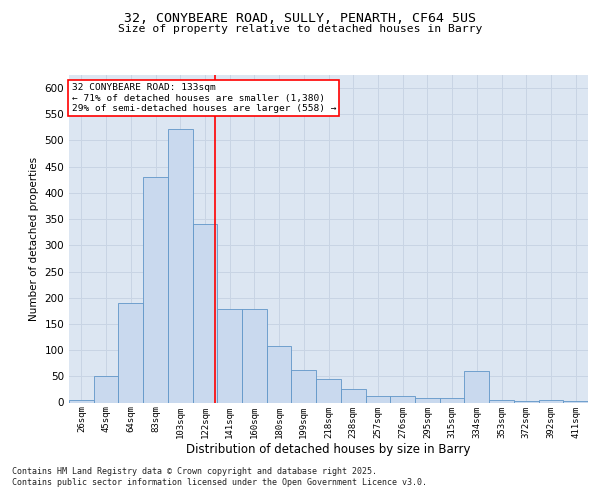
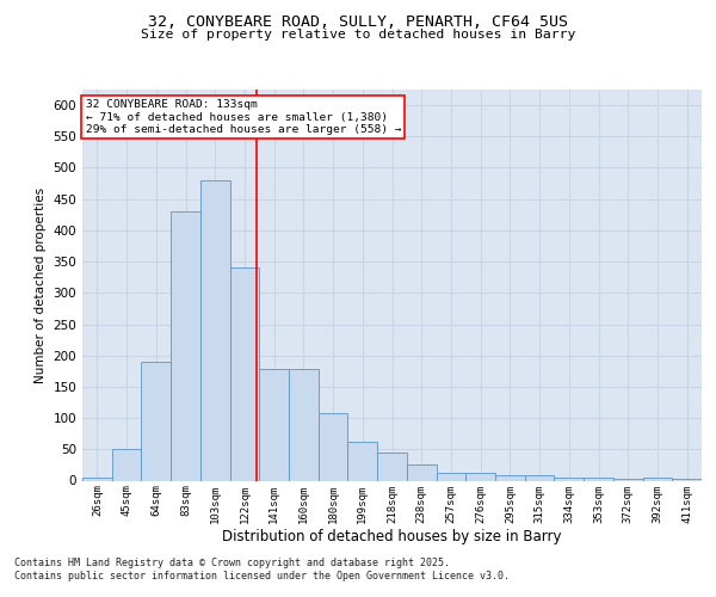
103sqm: 522 -> 480
334sqm: 60 -> 5
